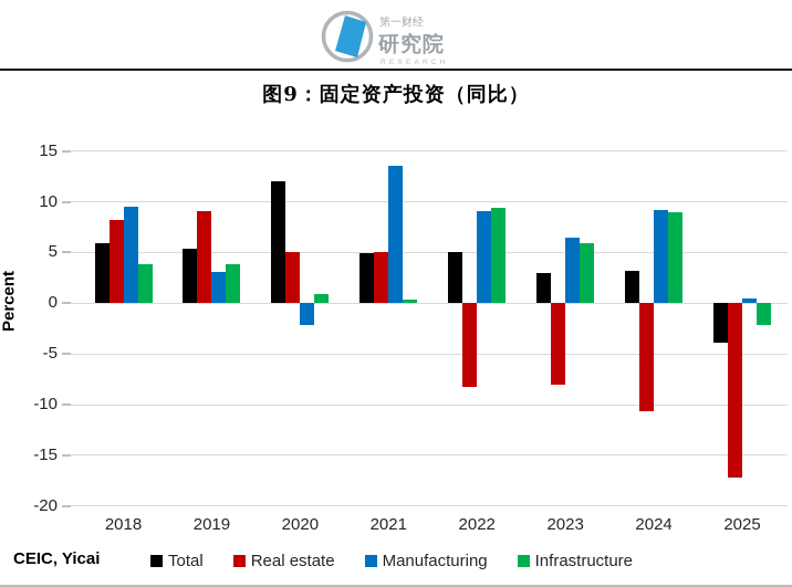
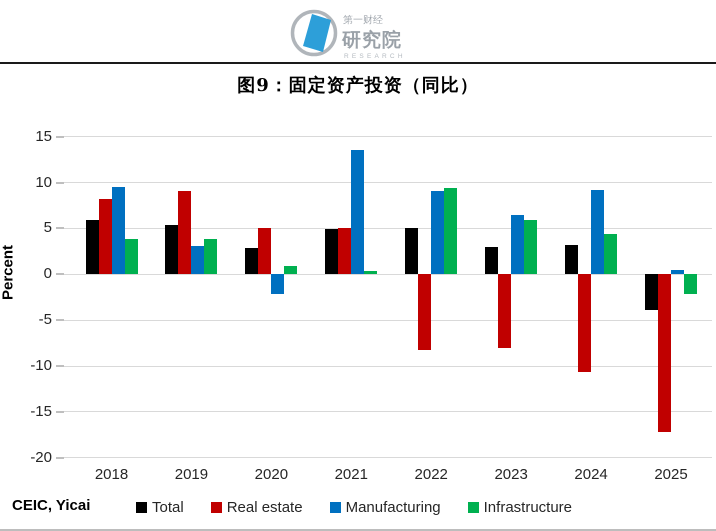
Total/2020: 12 -> 3
Infrastructure/2024: 9 -> 4
